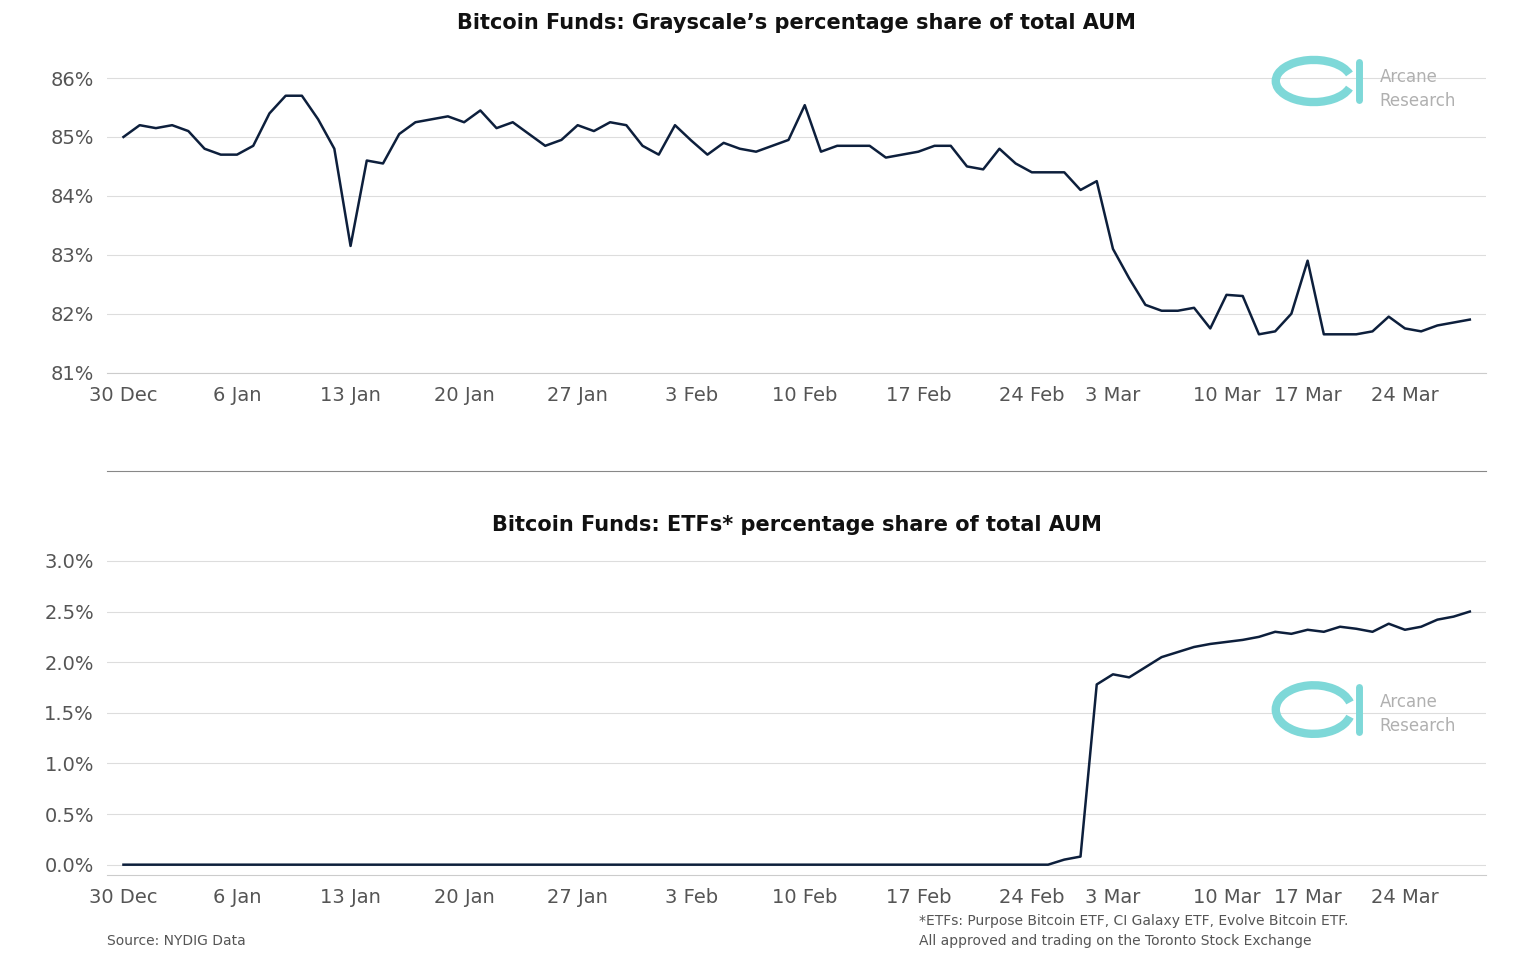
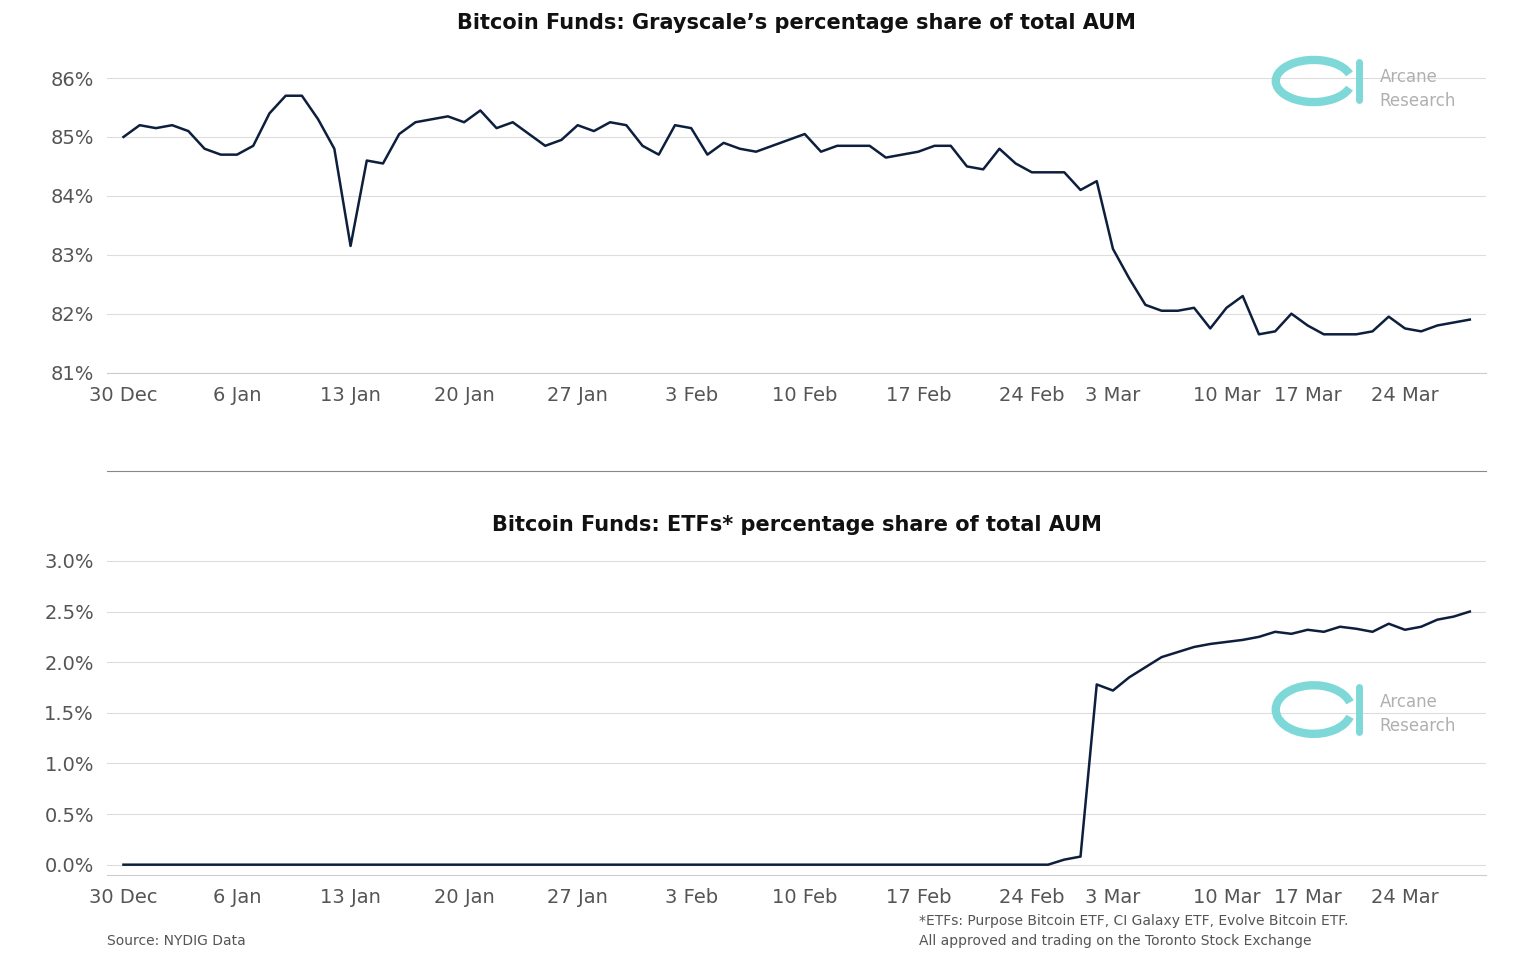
Bitcoin Funds: Grayscale’s percentage share of total AUM/3 Feb: 84.94% -> 85.15%
Bitcoin Funds: Grayscale’s percentage share of total AUM/10 Feb: 85.54% -> 85.05%
Bitcoin Funds: Grayscale’s percentage share of total AUM/10 Mar: 82.32% -> 82.10%
Bitcoin Funds: Grayscale’s percentage share of total AUM/17 Mar: 82.90% -> 81.80%
Bitcoin Funds: ETFs* percentage share of total AUM/3 Mar: 1.88% -> 1.72%
